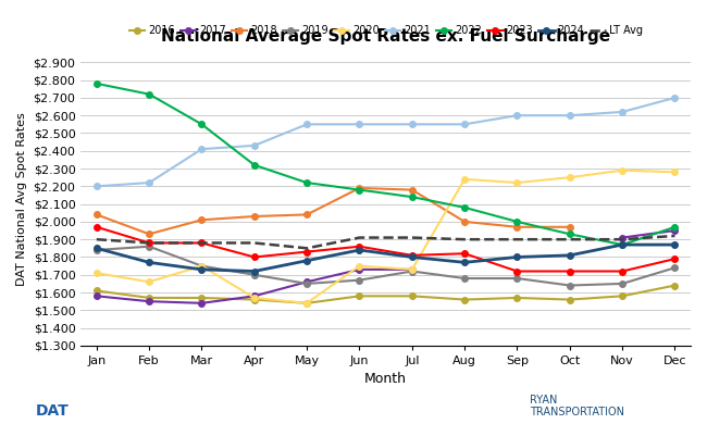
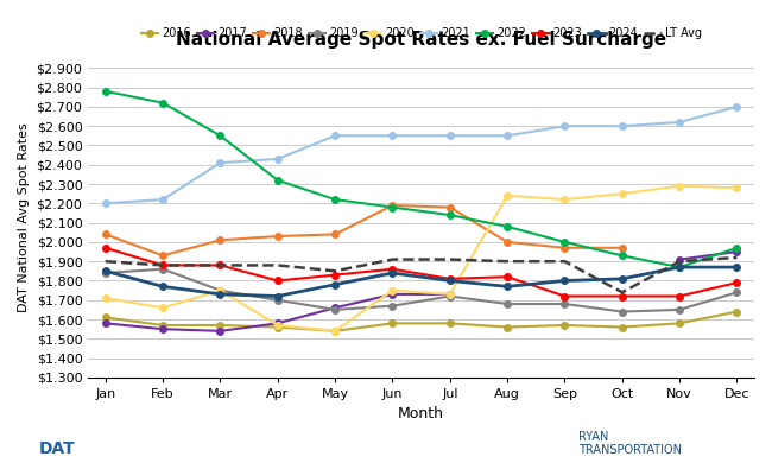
LT Avg/Oct: $1.90 -> $1.74
